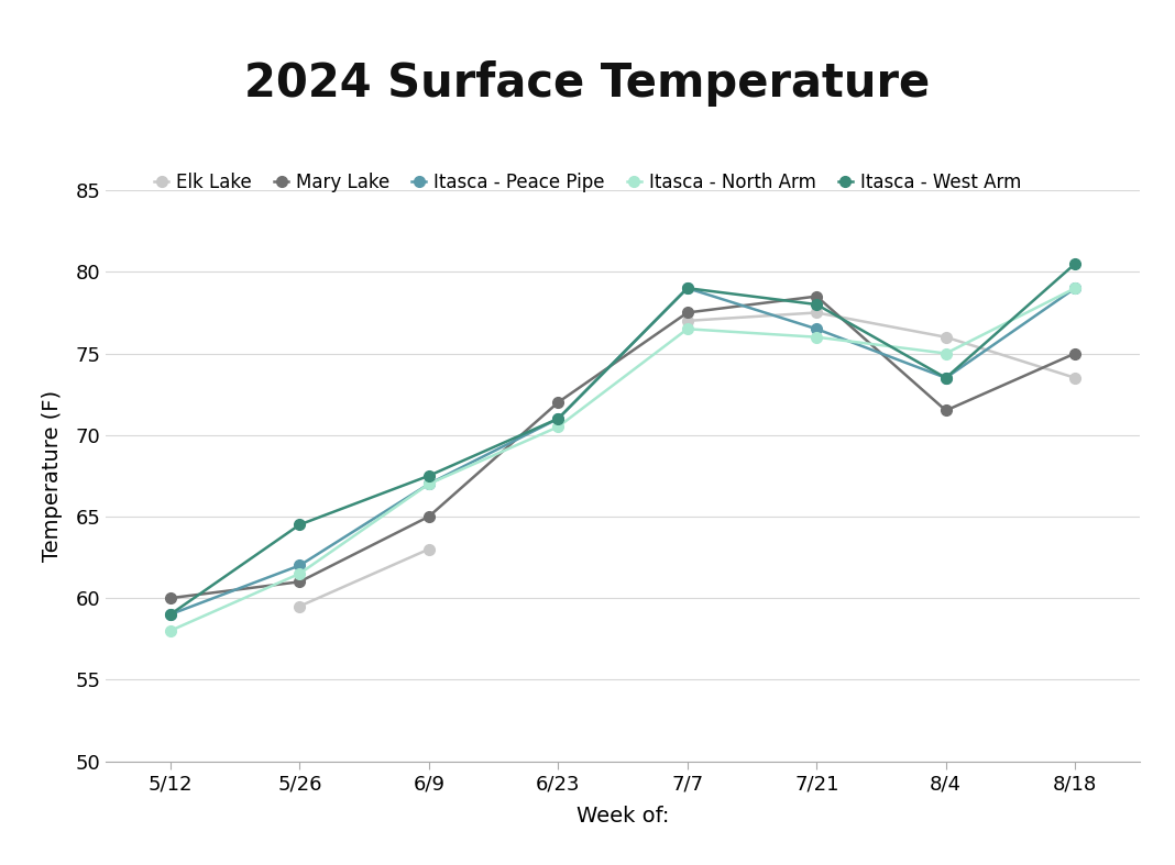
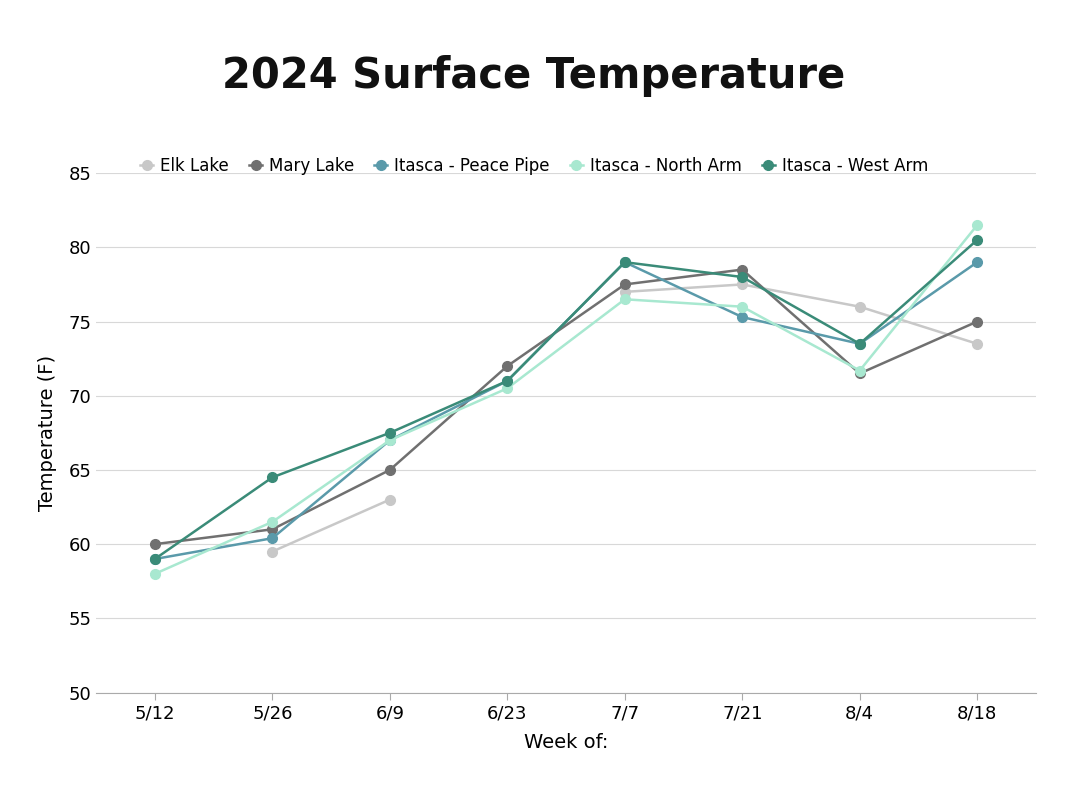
Itasca - Peace Pipe/5/26: 62.0 -> 60.4
Itasca - Peace Pipe/7/21: 76.5 -> 75.3
Itasca - North Arm/8/4: 75.0 -> 71.7
Itasca - North Arm/8/18: 79.0 -> 81.5
